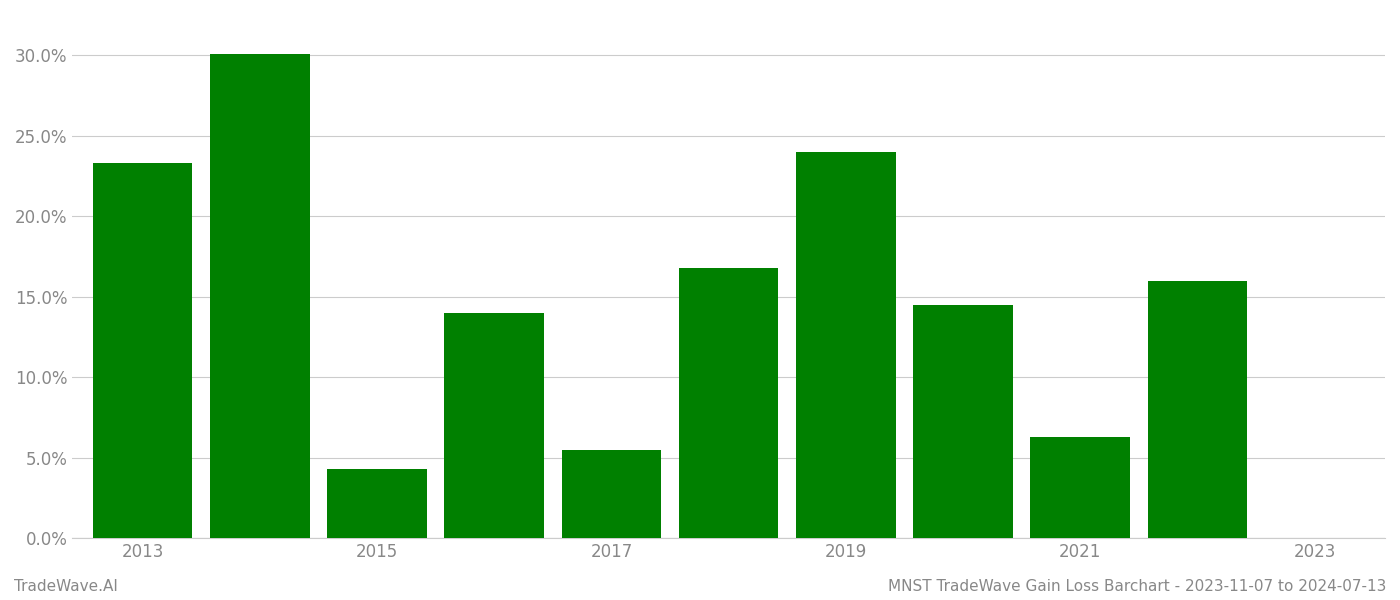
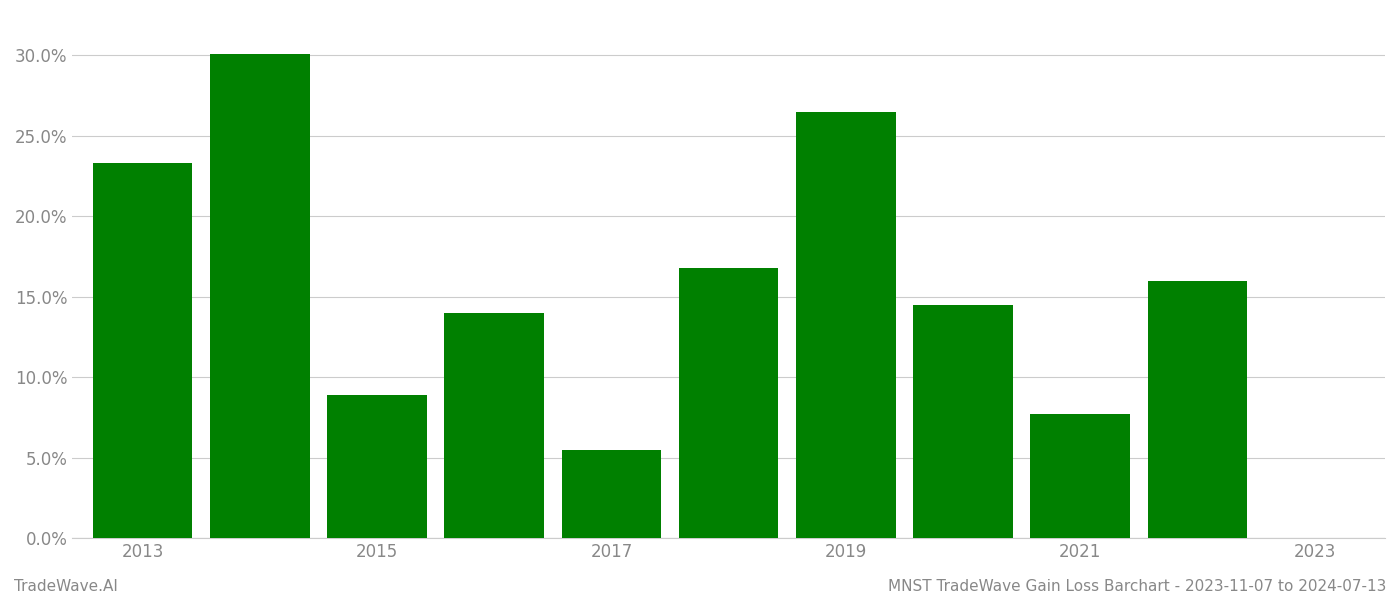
2015: 4.3% -> 8.9%
2019: 24.0% -> 26.5%
2021: 6.3% -> 7.7%
